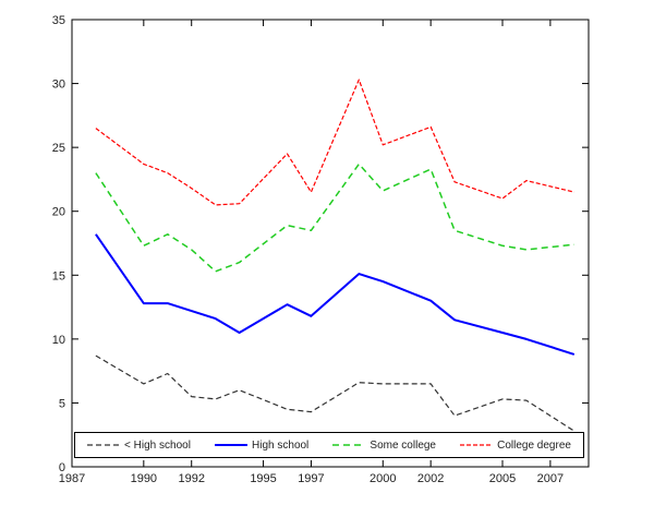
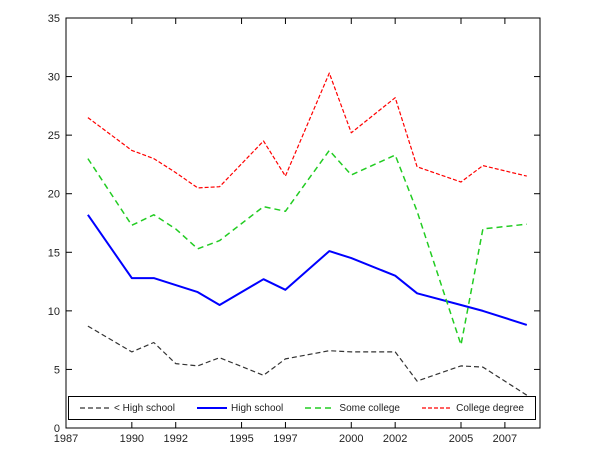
< High school/1997: 4.3 -> 5.9
College degree/2002: 26.6 -> 28.2
Some college/2005: 17.3 -> 7.1
